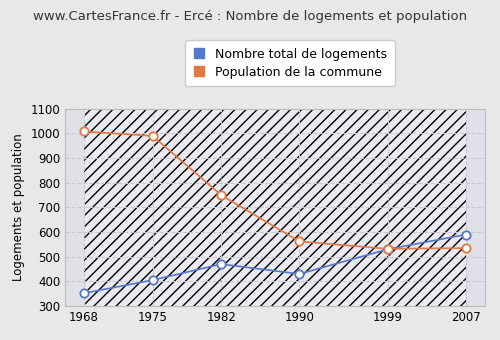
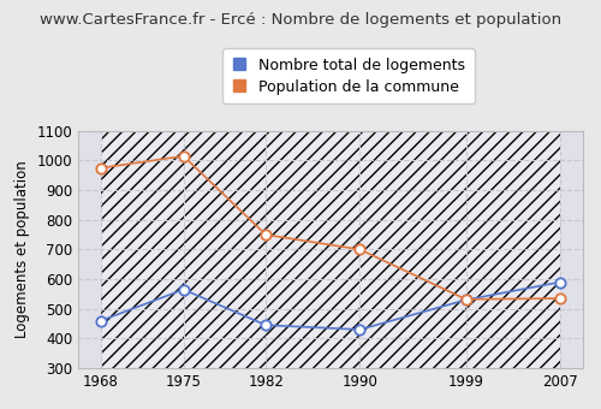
Nombre total de logements/1968: 352 -> 460
Population de la commune/1968: 1008 -> 975
Nombre total de logements/1975: 405 -> 565
Population de la commune/1975: 990 -> 1015
Nombre total de logements/1982: 470 -> 445
Population de la commune/1990: 562 -> 700
